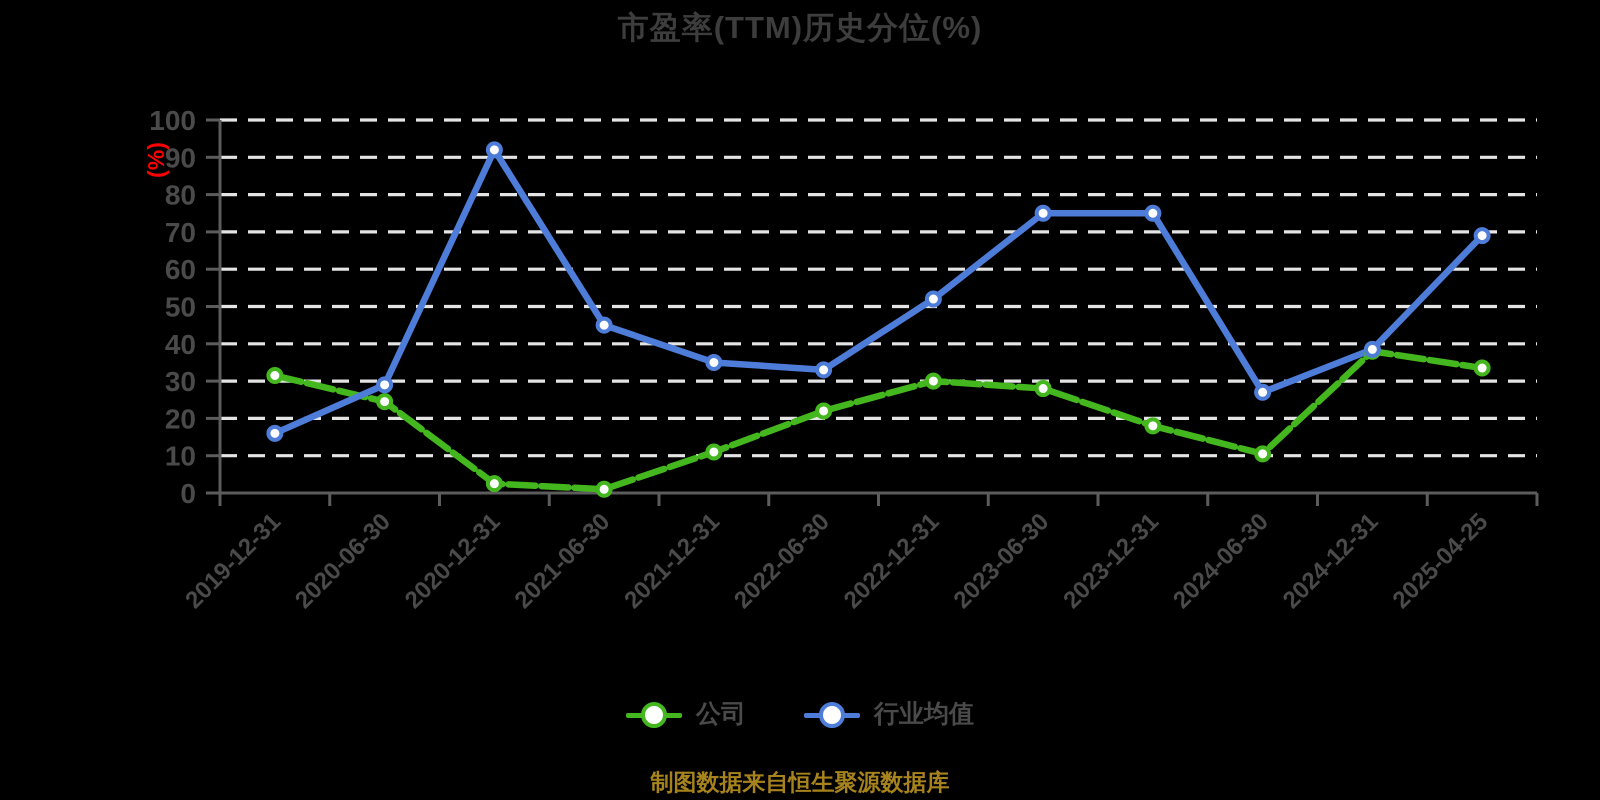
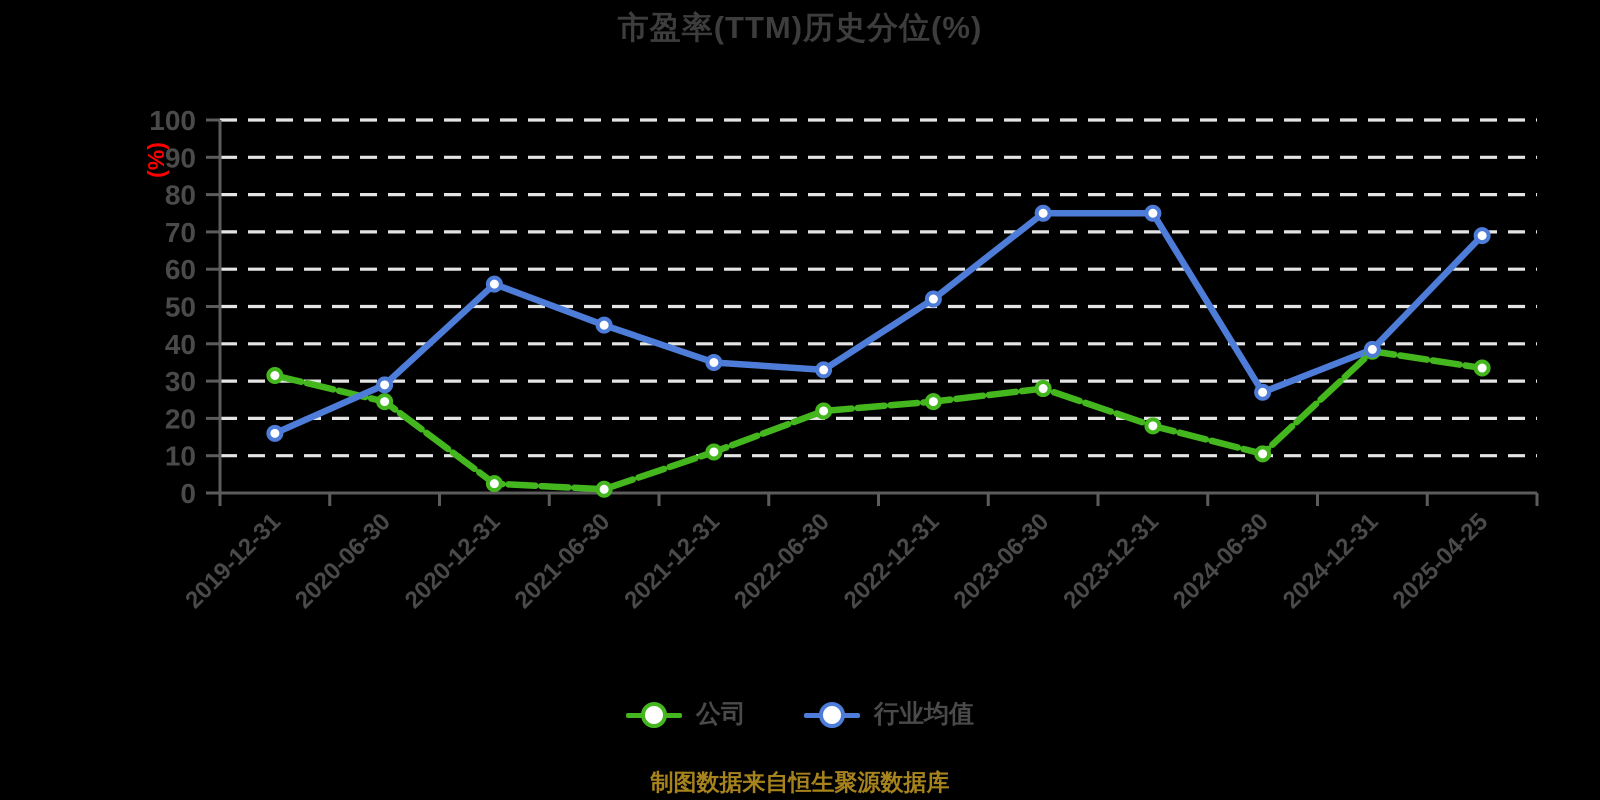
行业均值/2020-12-31: 92 -> 56
公司/2022-12-31: 30 -> 24
